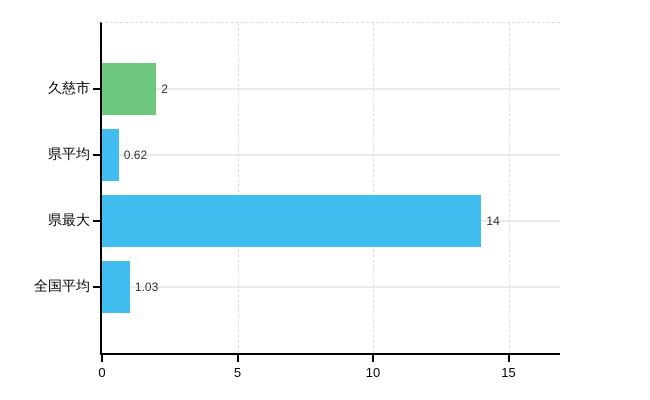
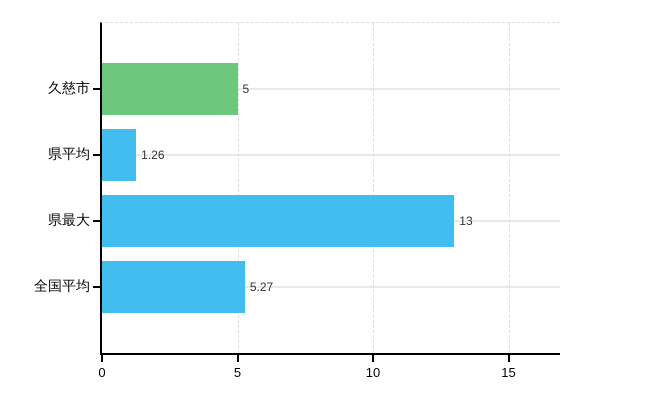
久慈市: 2 -> 5
県平均: 0.62 -> 1.26
県最大: 14 -> 13
全国平均: 1.03 -> 5.27
